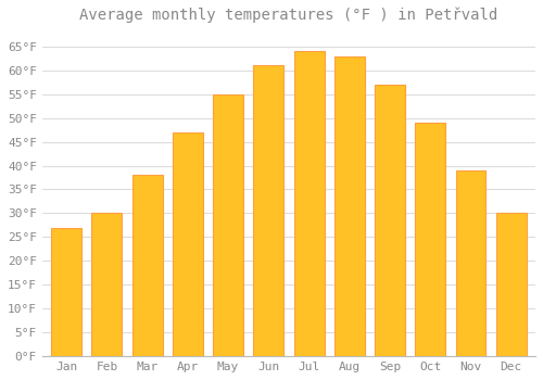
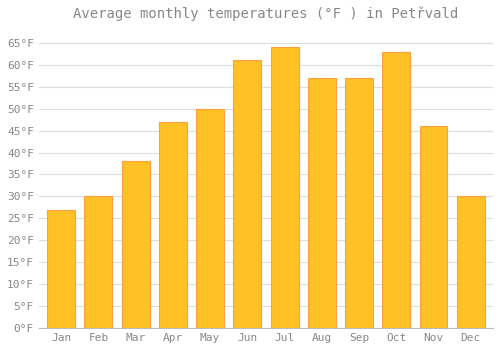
May: 55°F -> 50°F
Aug: 63°F -> 57°F
Oct: 49°F -> 63°F
Nov: 39°F -> 46°F
